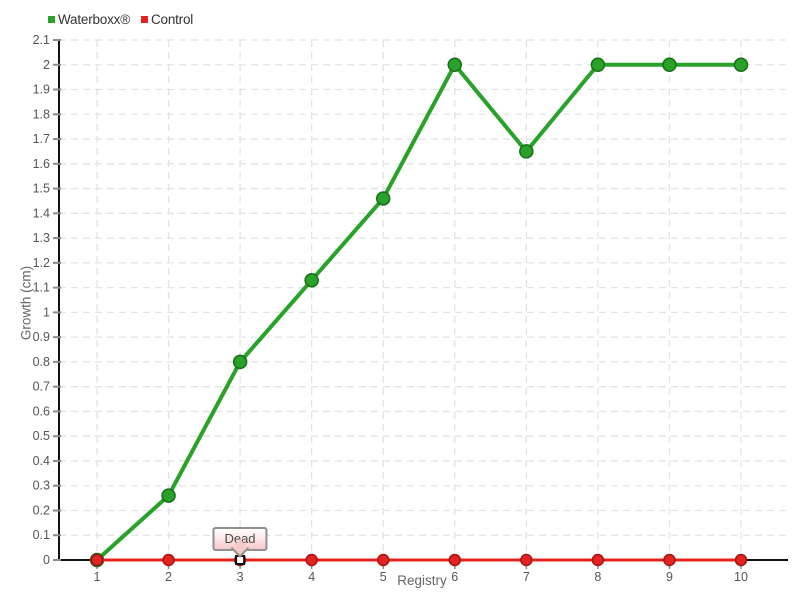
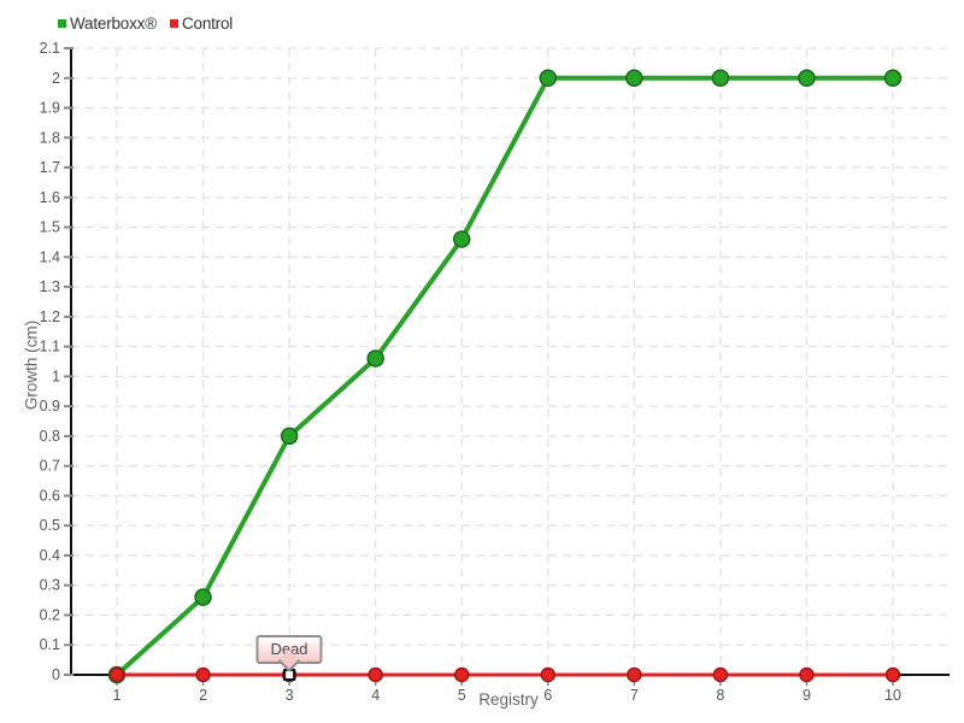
Waterboxx®/4: 1.13 -> 1.06
Waterboxx®/7: 1.65 -> 2.00
